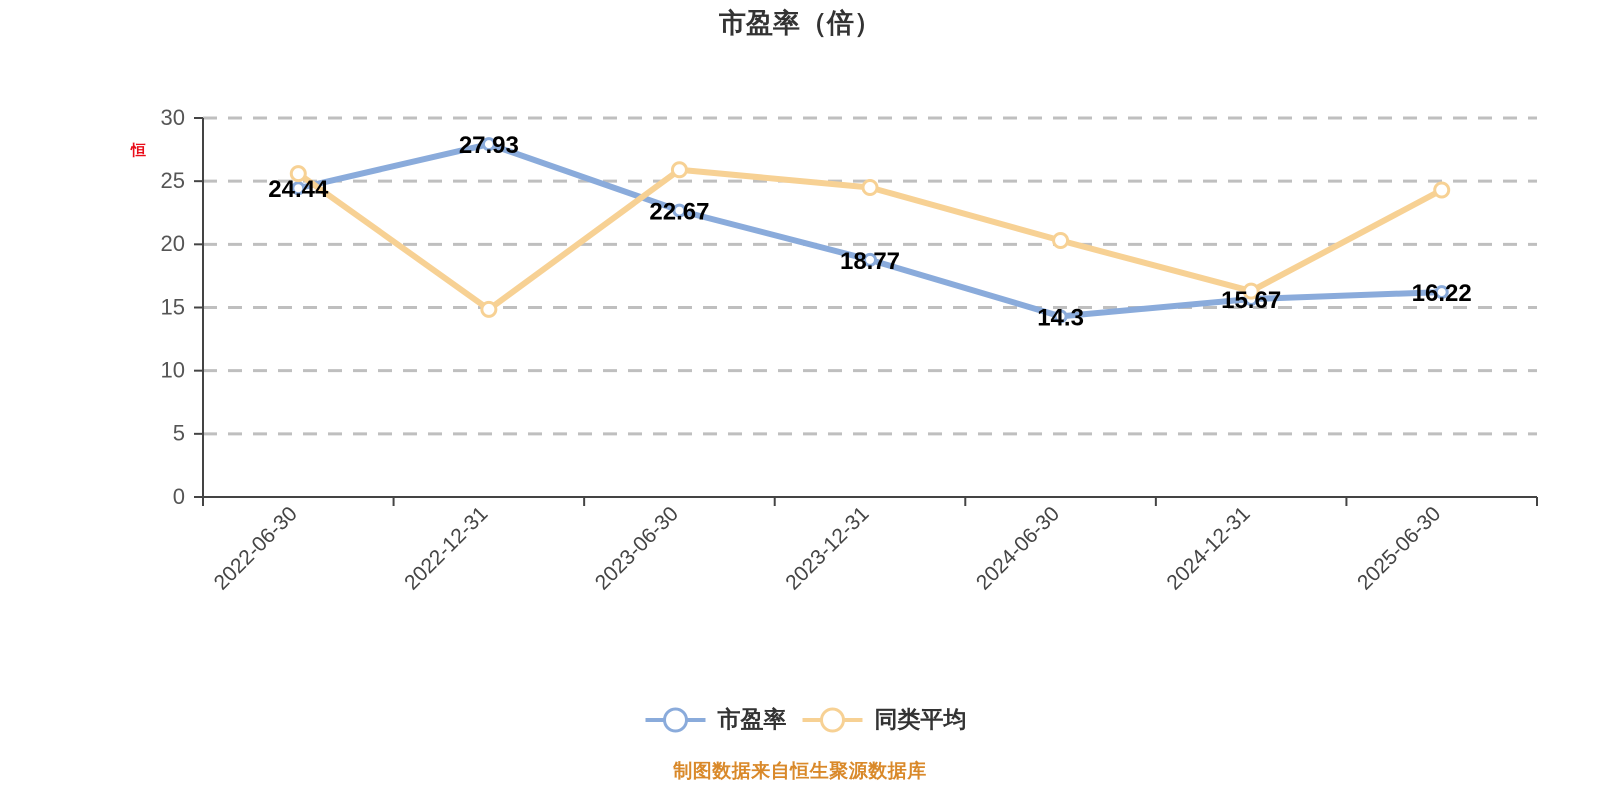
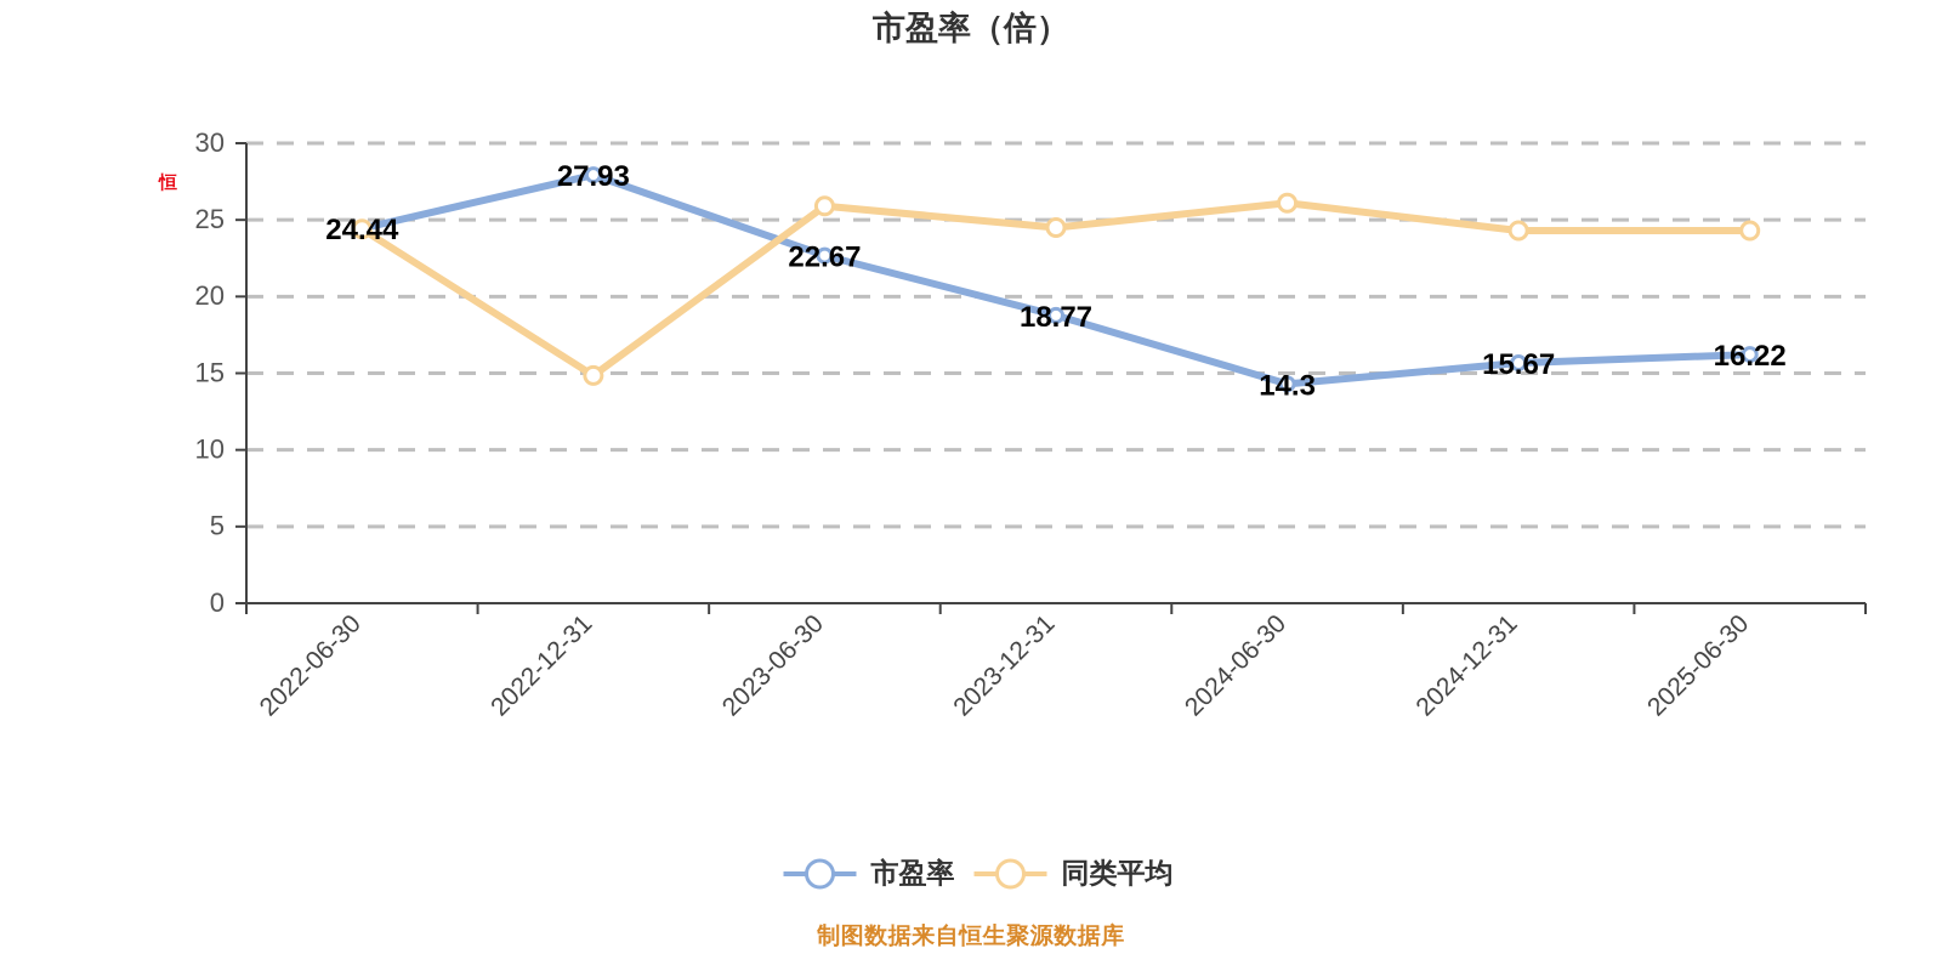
同类平均/2022-06-30: 25.6 -> 24.4
同类平均/2024-06-30: 20.3 -> 26.1
同类平均/2024-12-31: 16.3 -> 24.3
